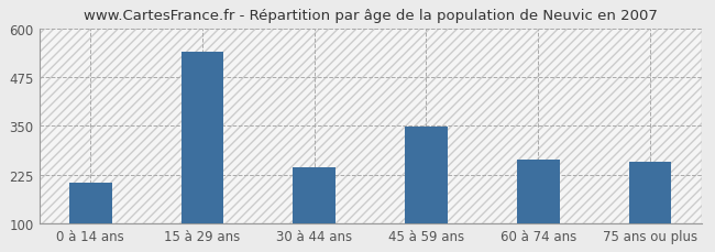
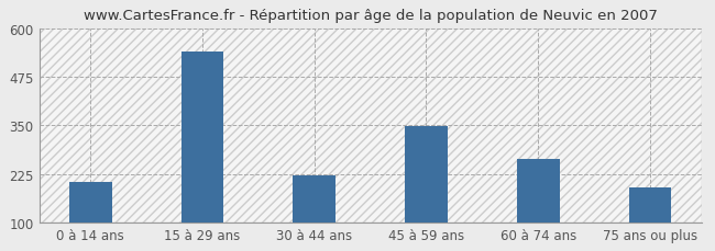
30 à 44 ans: 242 -> 220
75 ans ou plus: 258 -> 190
